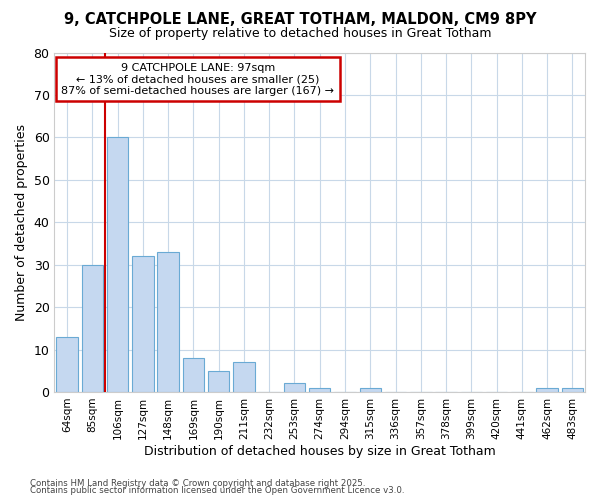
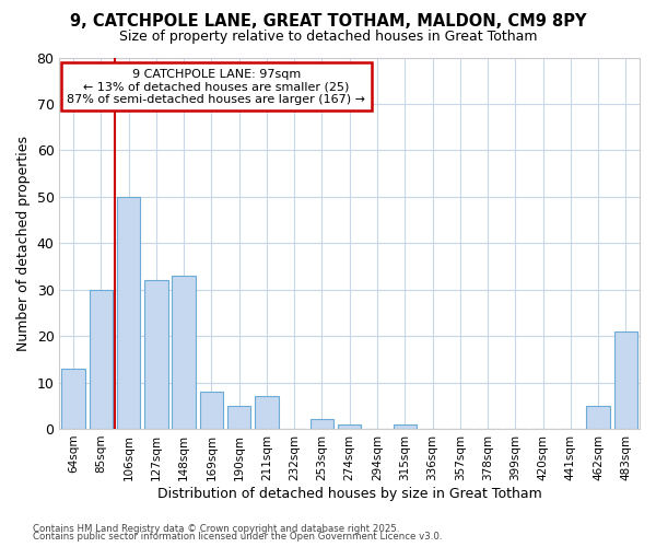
106sqm: 60 -> 50
462sqm: 1 -> 5
483sqm: 1 -> 21
